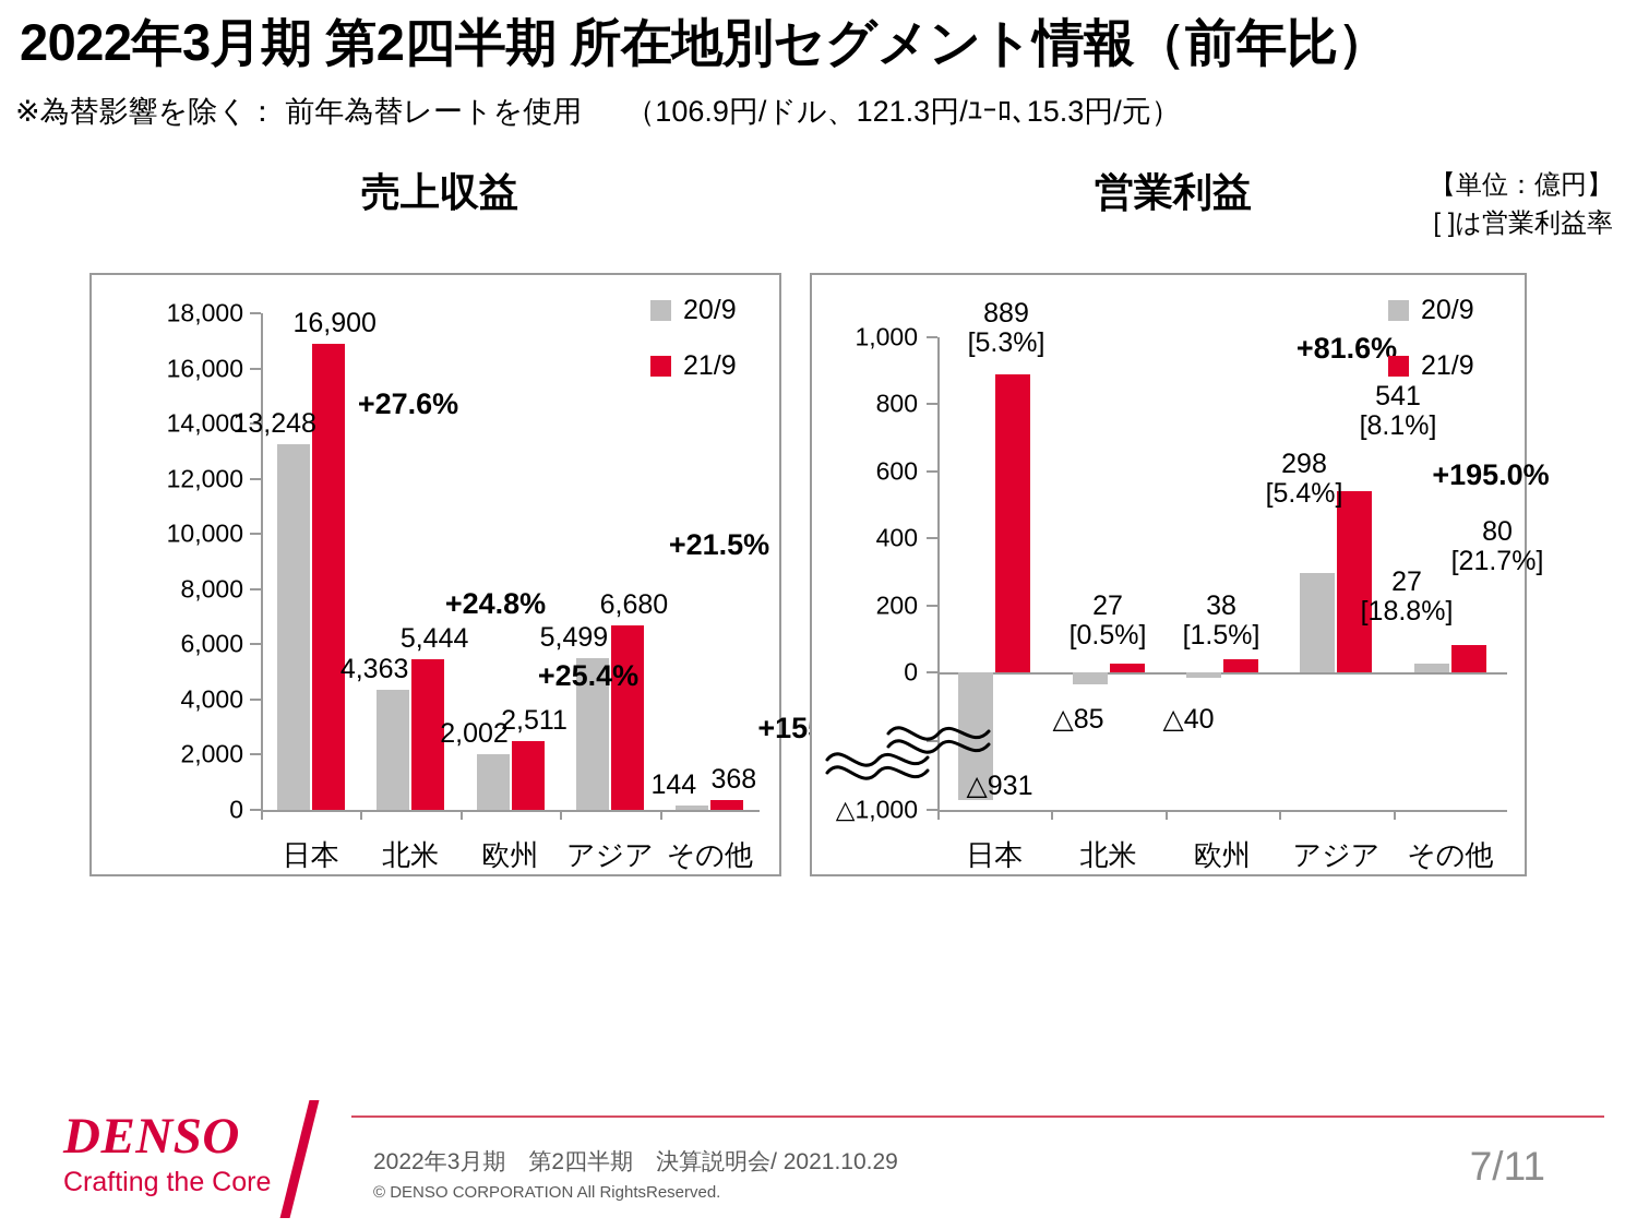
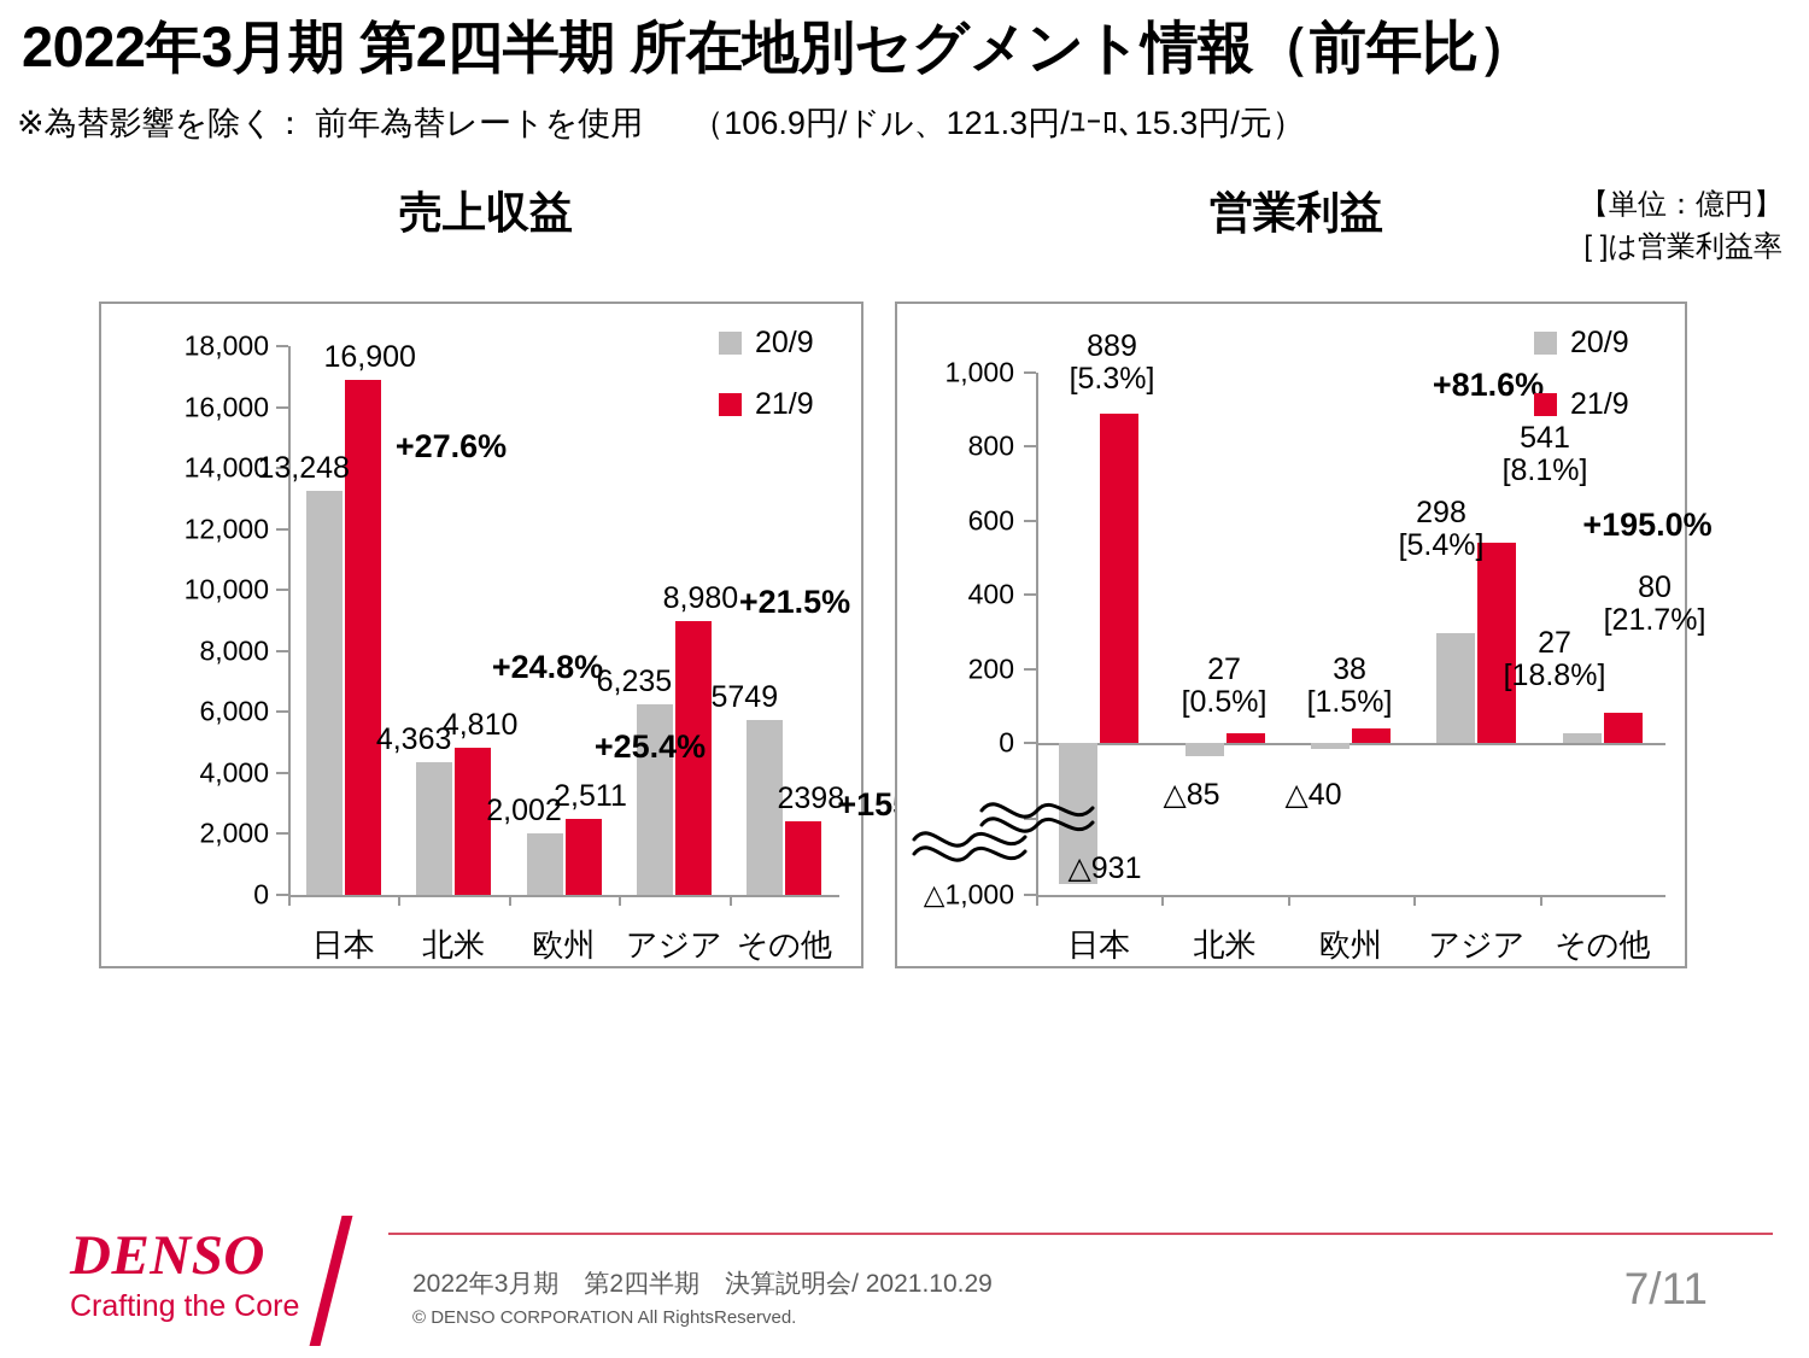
売上収益/21/9/北米: 5,444 -> 4,810
売上収益/20/9/アジア: 5,499 -> 6,235
売上収益/21/9/アジア: 6,680 -> 8,980
売上収益/20/9/その他: 144 -> 5749
売上収益/21/9/その他: 368 -> 2398
